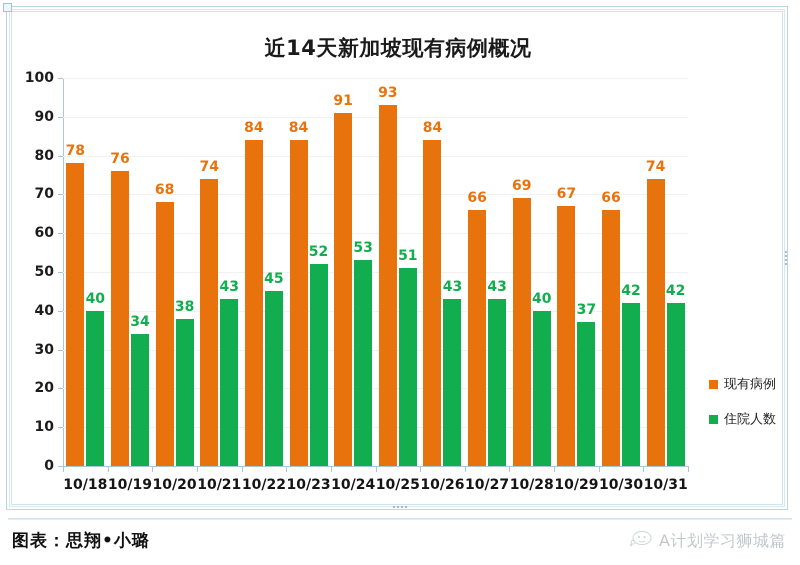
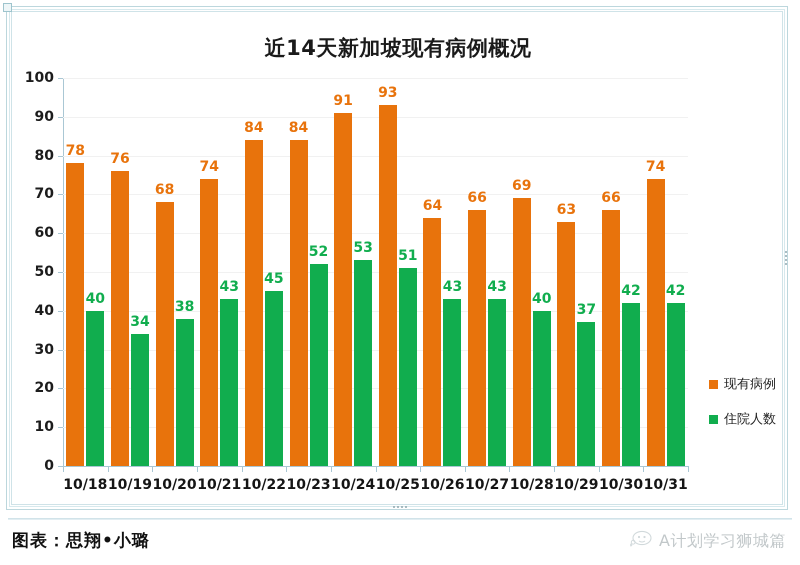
现有病例/10/26: 84 -> 64
现有病例/10/29: 67 -> 63
